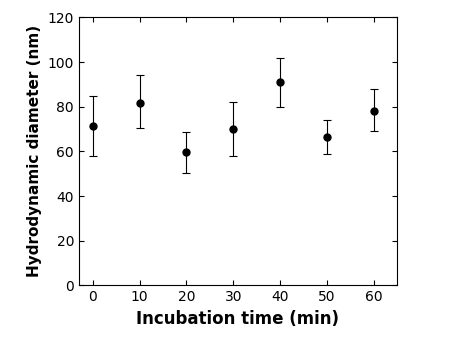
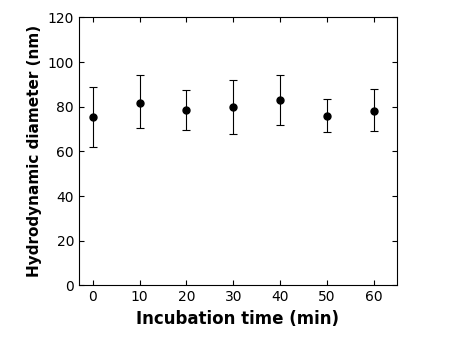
0: 71.5 -> 75.5
20: 59.5 -> 78.5
30: 70.0 -> 80.0
40: 91.0 -> 83.0
50: 66.5 -> 76.0
